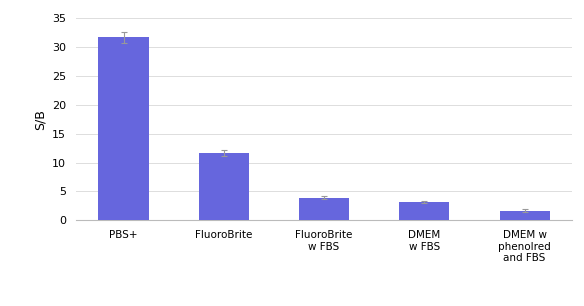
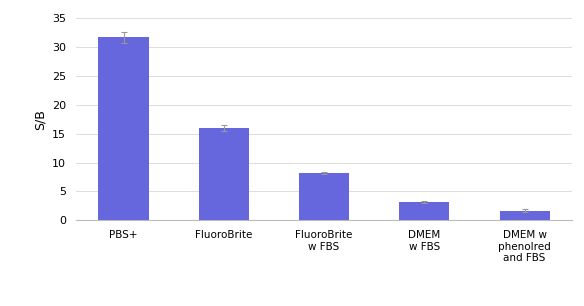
FluoroBrite: 11.7 -> 16.0
FluoroBrite w FBS: 4.0 -> 8.2
